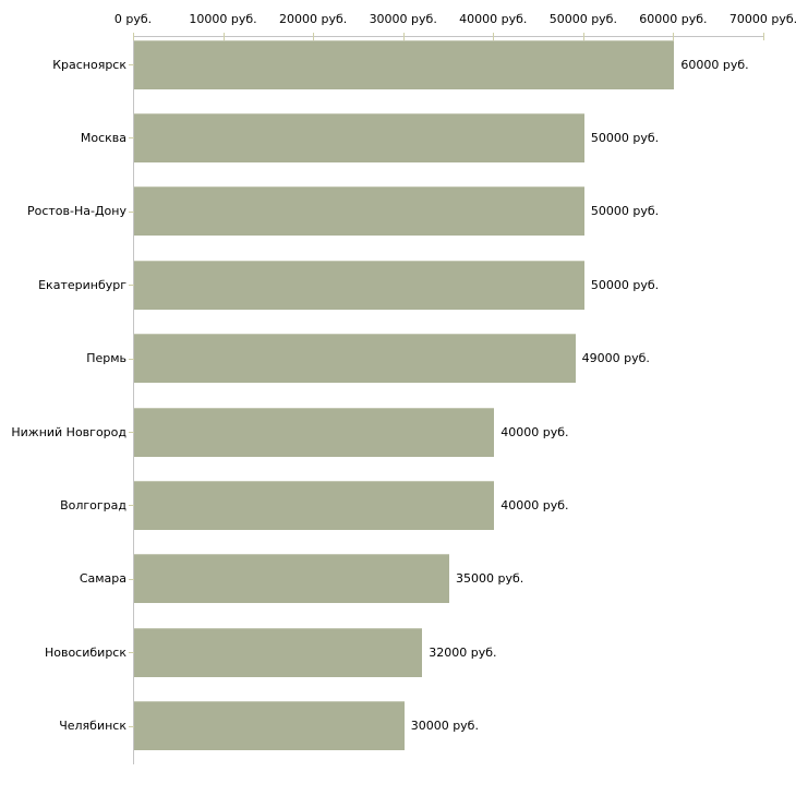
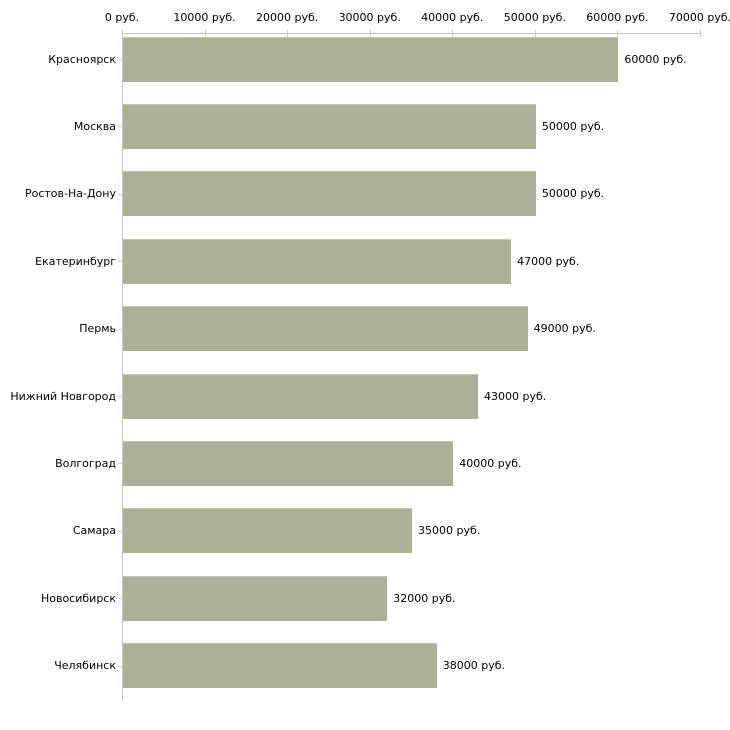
Екатеринбург: 50000 -> 47000
Нижний Новгород: 40000 -> 43000
Челябинск: 30000 -> 38000
